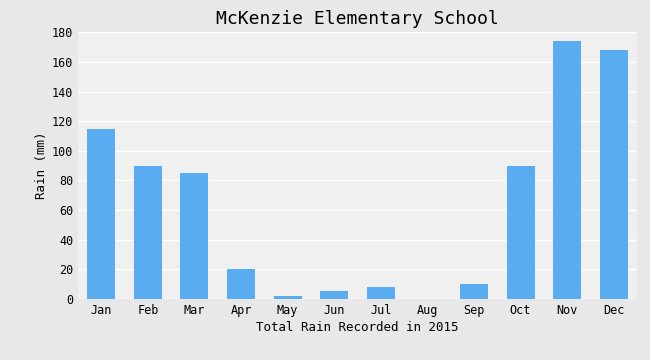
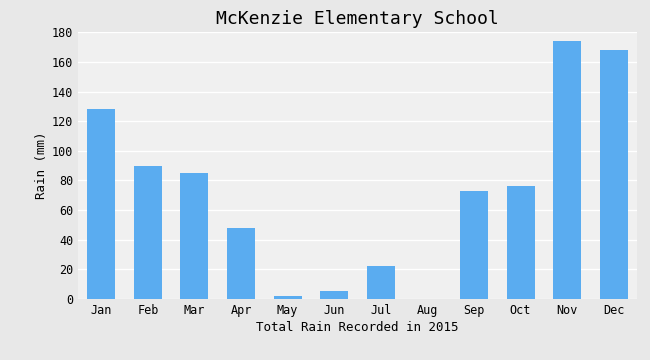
Jan: 115 -> 128
Apr: 20 -> 48
Jul: 8 -> 22
Sep: 10 -> 73
Oct: 90 -> 76
